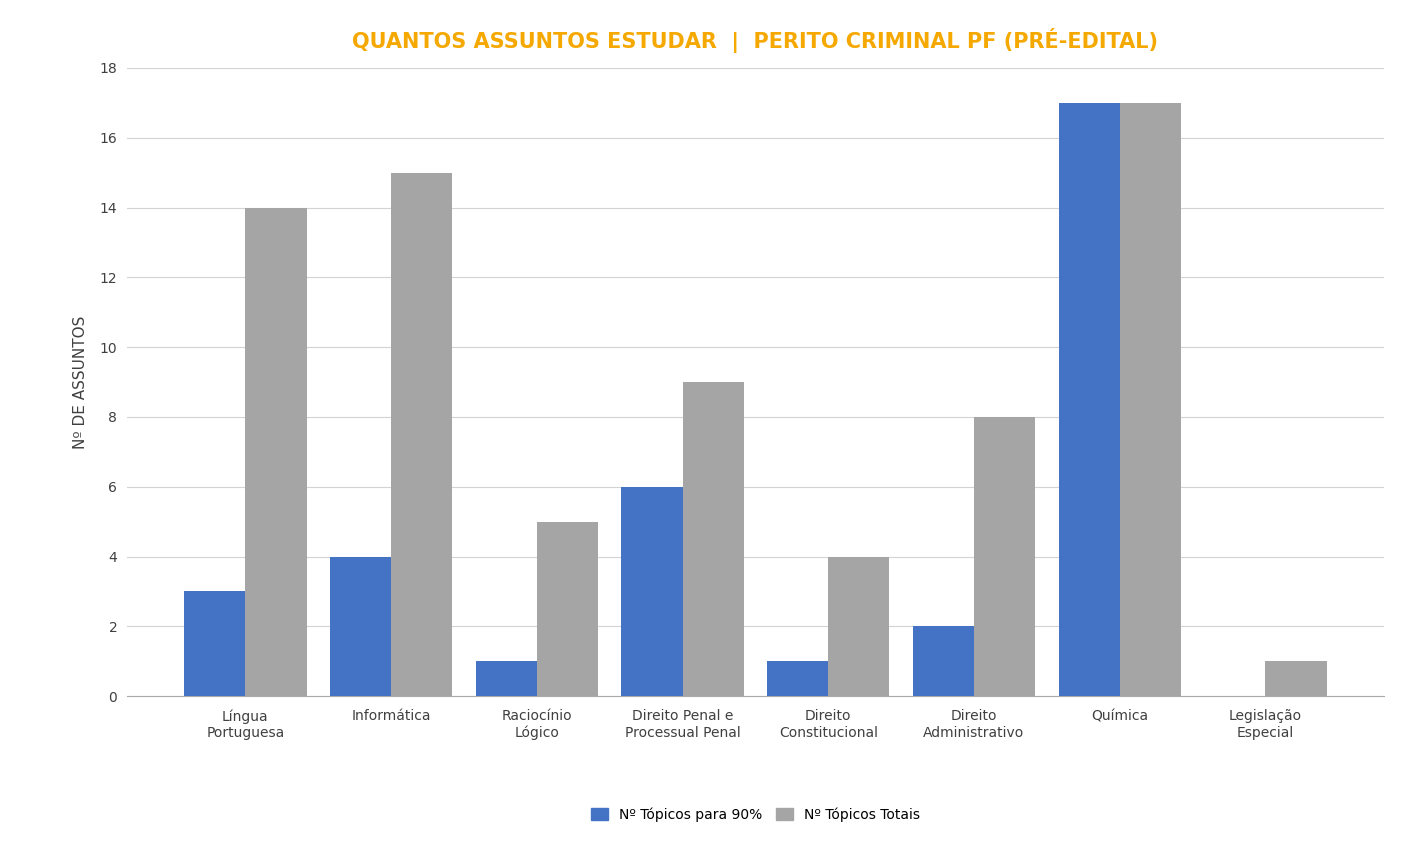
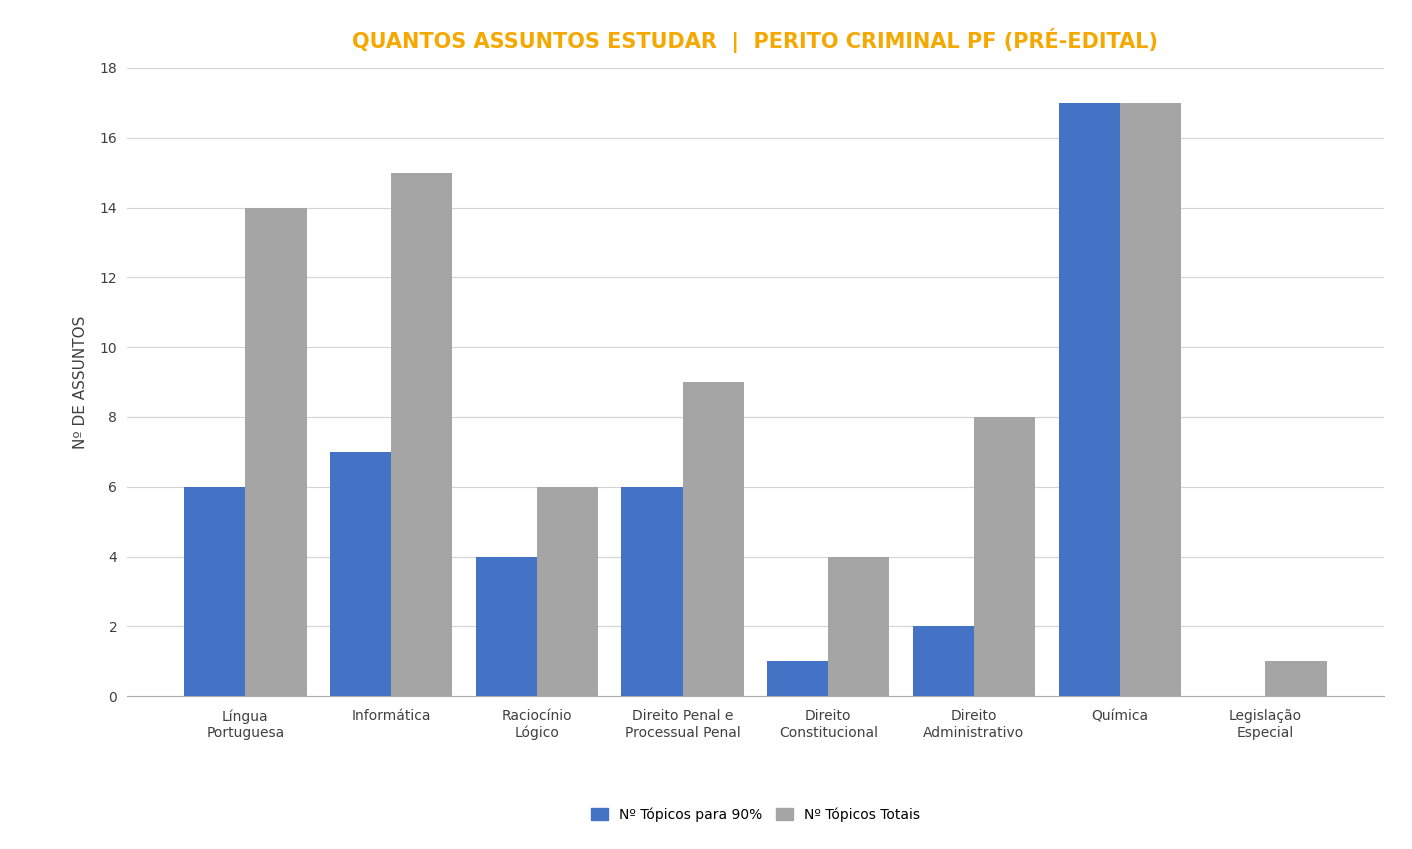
Nº Tópicos para 90%/Língua Portuguesa: 3 -> 6
Nº Tópicos para 90%/Informática: 4 -> 7
Nº Tópicos para 90%/Raciocínio Lógico: 1 -> 4
Nº Tópicos Totais/Raciocínio Lógico: 5 -> 6
